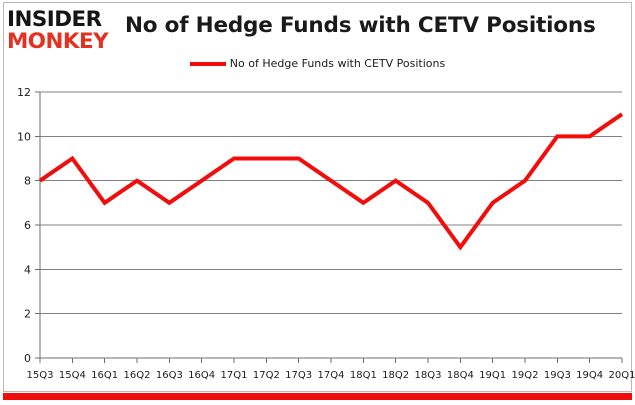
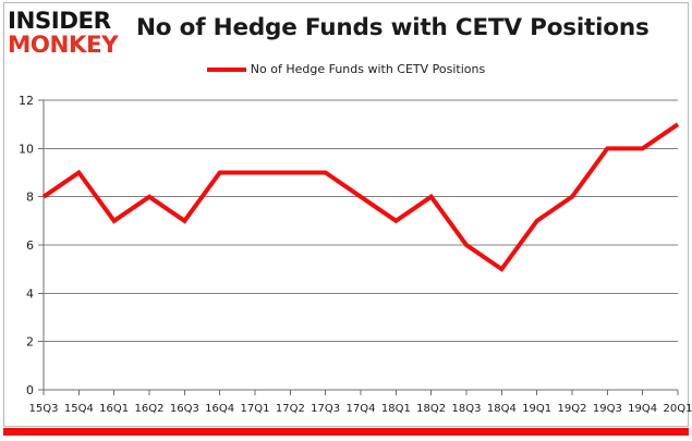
16Q4: 8 -> 9
18Q3: 7 -> 6
